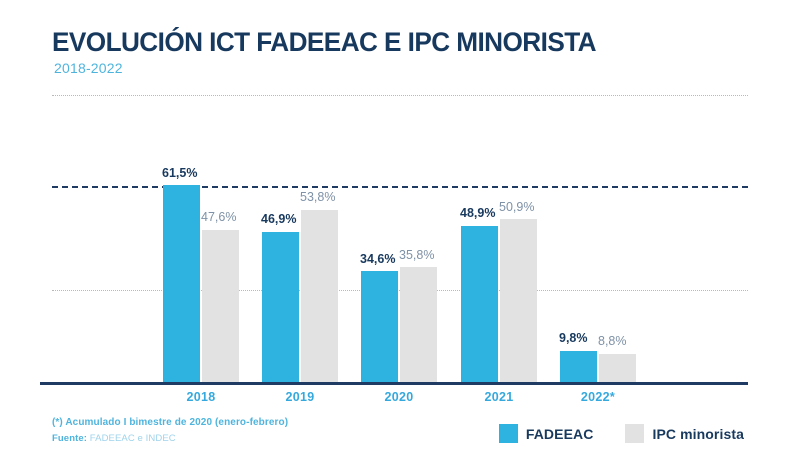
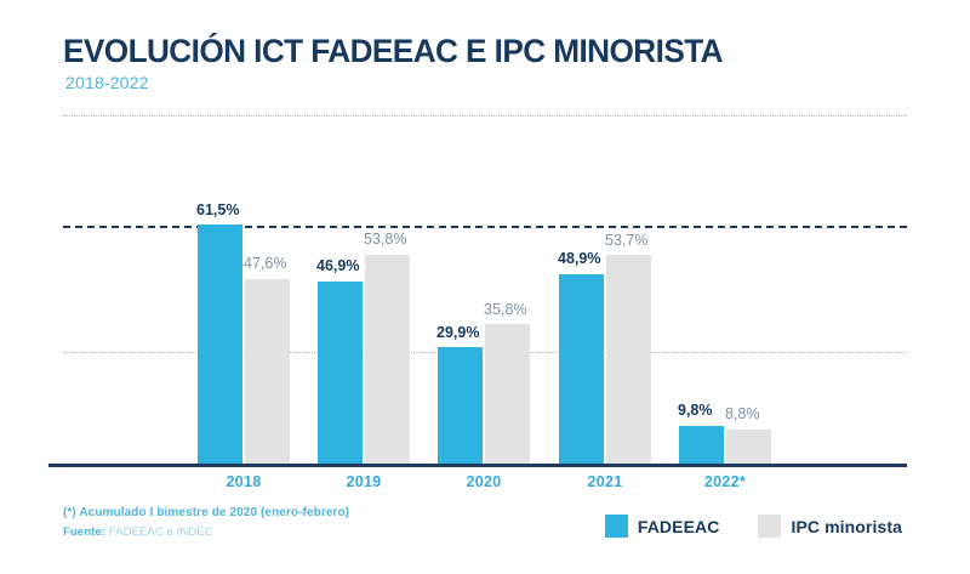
FADEEAC/2020: 34,6% -> 29,9%
IPC minorista/2021: 50,9% -> 53,7%
